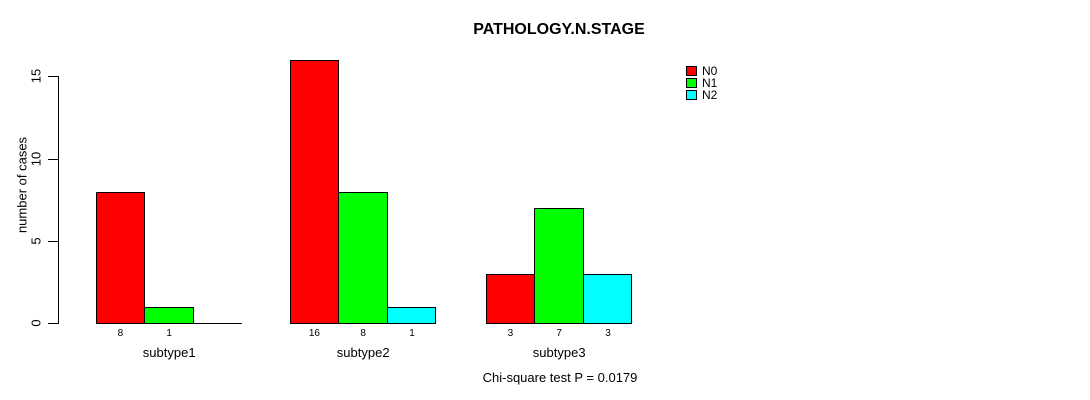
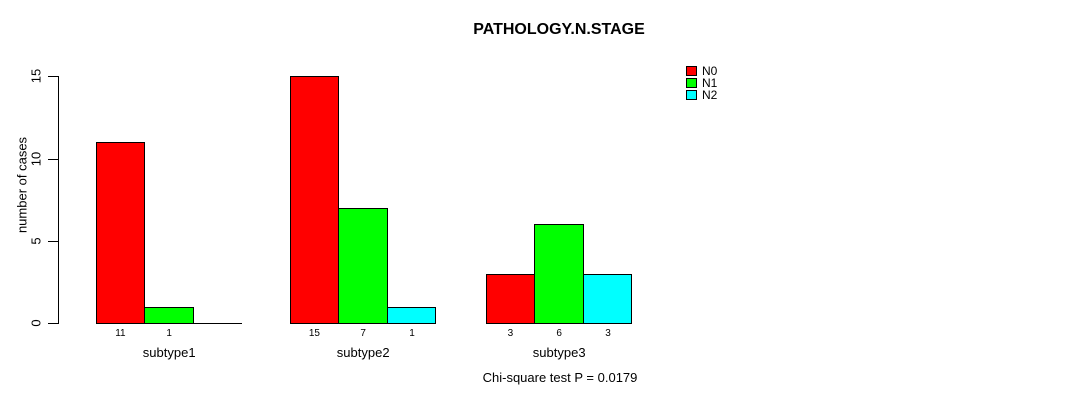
N0/subtype1: 8 -> 11
N0/subtype2: 16 -> 15
N1/subtype2: 8 -> 7
N1/subtype3: 7 -> 6
